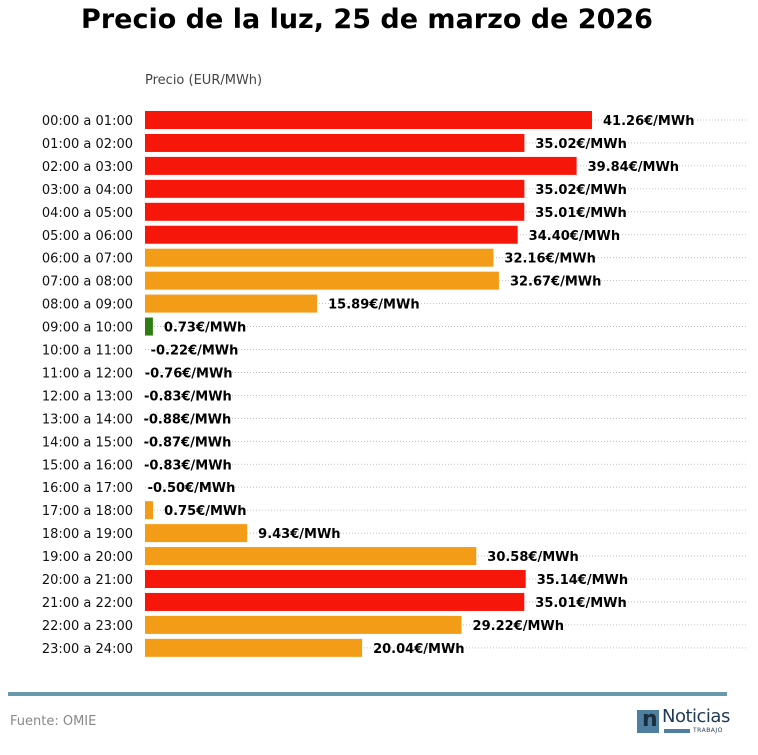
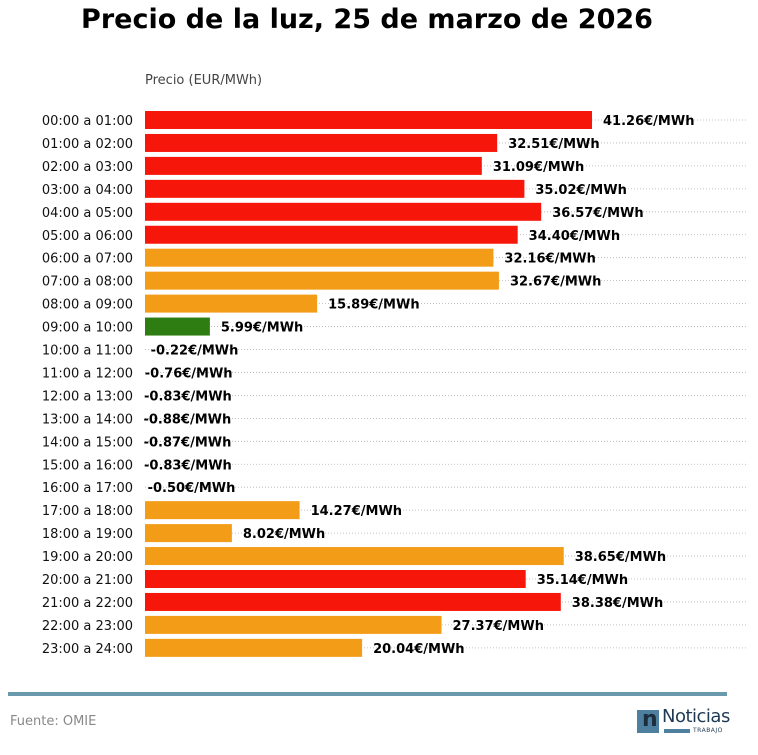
01:00 a 02:00: 35.02 -> 32.51
02:00 a 03:00: 39.84 -> 31.09
04:00 a 05:00: 35.01 -> 36.57
09:00 a 10:00: 0.73 -> 5.99
17:00 a 18:00: 0.75 -> 14.27
18:00 a 19:00: 9.43 -> 8.02
19:00 a 20:00: 30.58 -> 38.65
21:00 a 22:00: 35.01 -> 38.38
22:00 a 23:00: 29.22 -> 27.37
